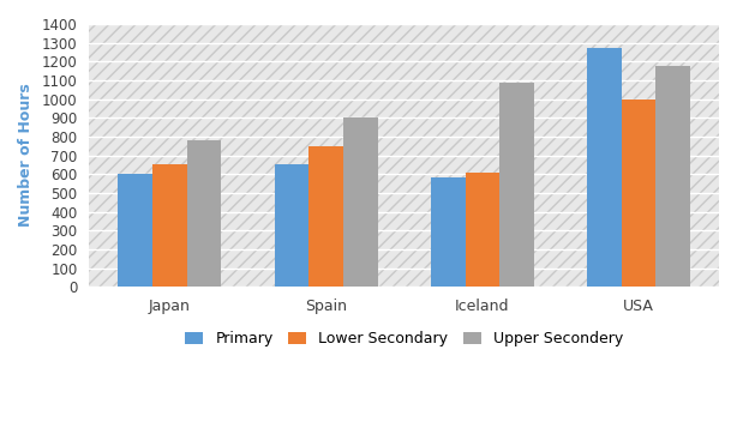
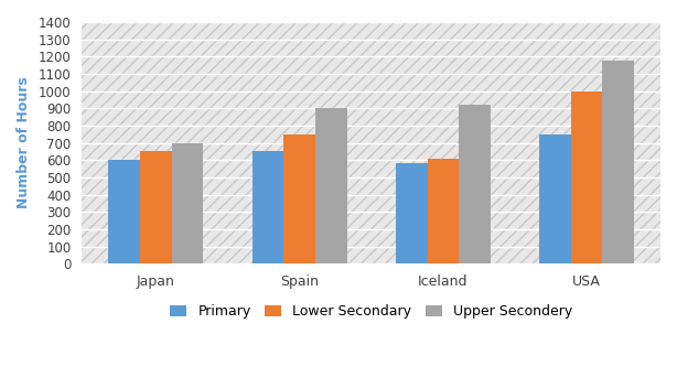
Upper Secondery/Japan: 780 -> 700
Upper Secondery/Iceland: 1090 -> 920
Primary/USA: 1270 -> 750
